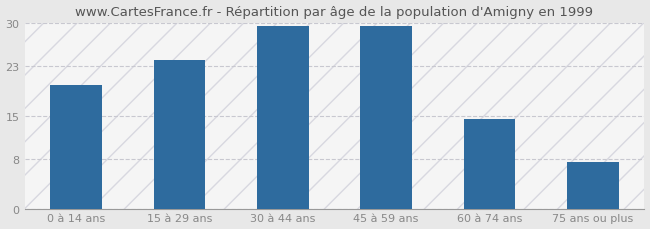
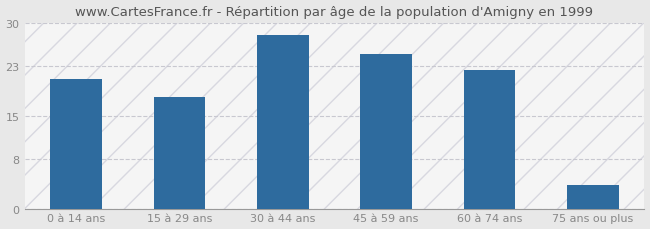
0 à 14 ans: 20.0 -> 21.0
15 à 29 ans: 24.0 -> 18.0
30 à 44 ans: 29.5 -> 28.0
45 à 59 ans: 29.5 -> 25.0
60 à 74 ans: 14.5 -> 22.4
75 ans ou plus: 7.5 -> 3.8
